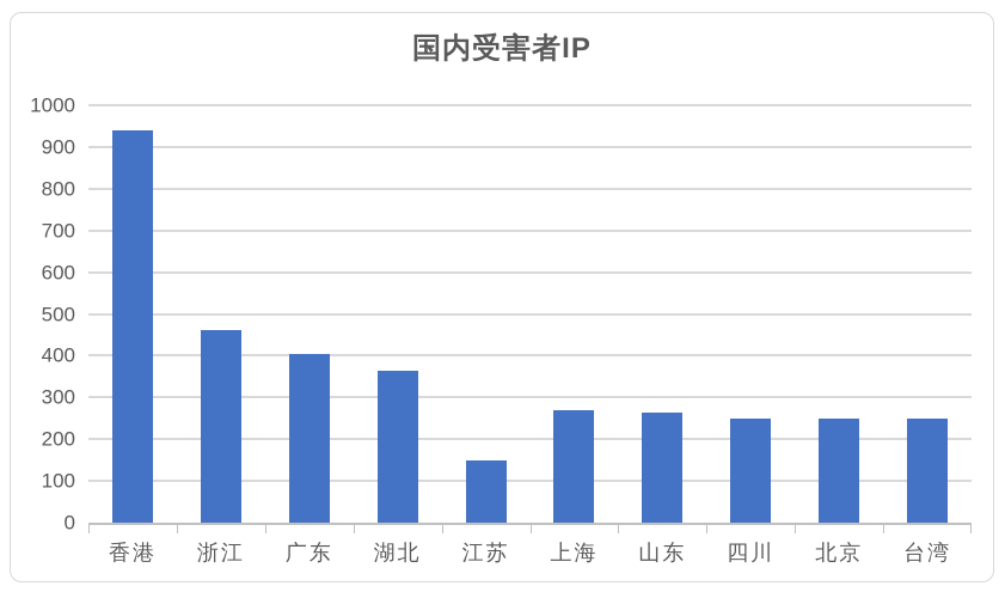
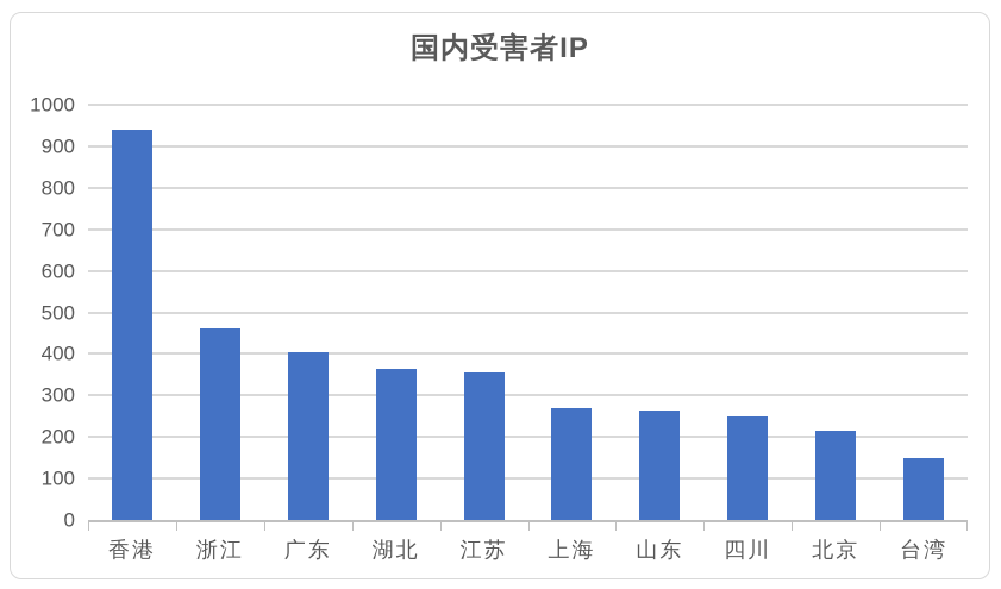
江苏: 150 -> 360
北京: 250 -> 220
台湾: 250 -> 150
